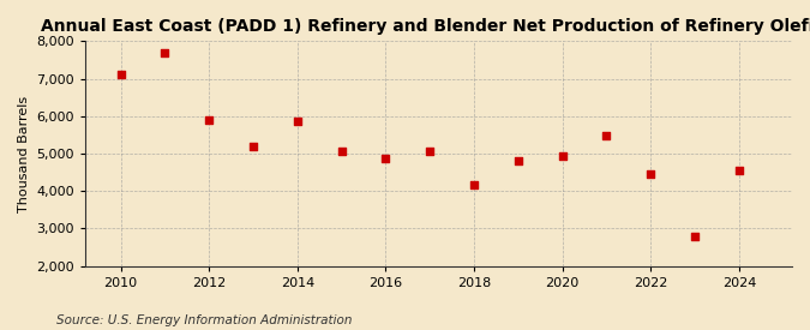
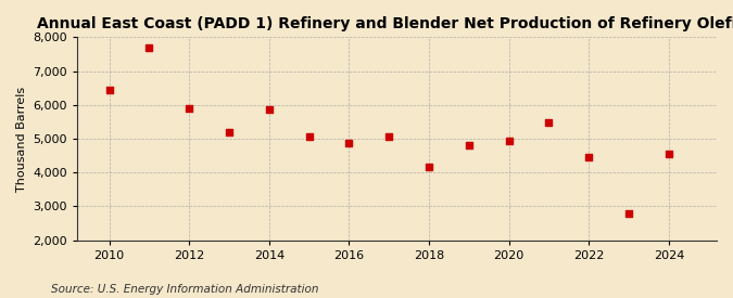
2010: 7,120 -> 6,450
